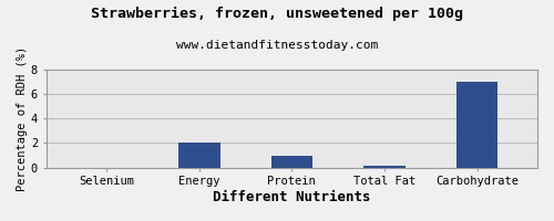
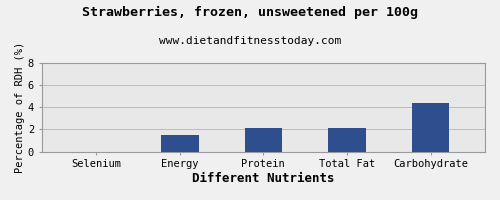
Energy: 2.0 -> 1.5
Protein: 1.0 -> 2.1
Total Fat: 0.1 -> 2.1
Carbohydrate: 7.0 -> 4.4
